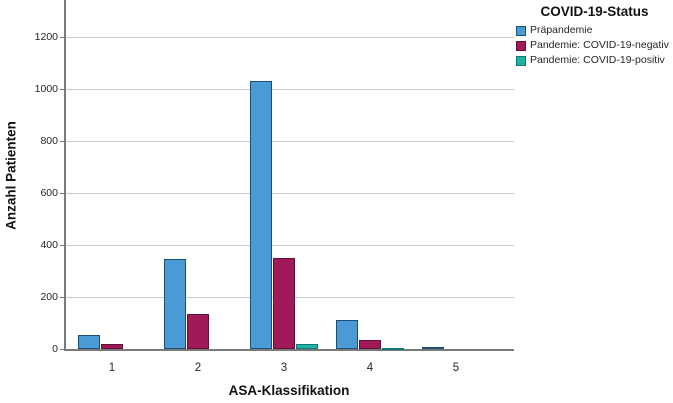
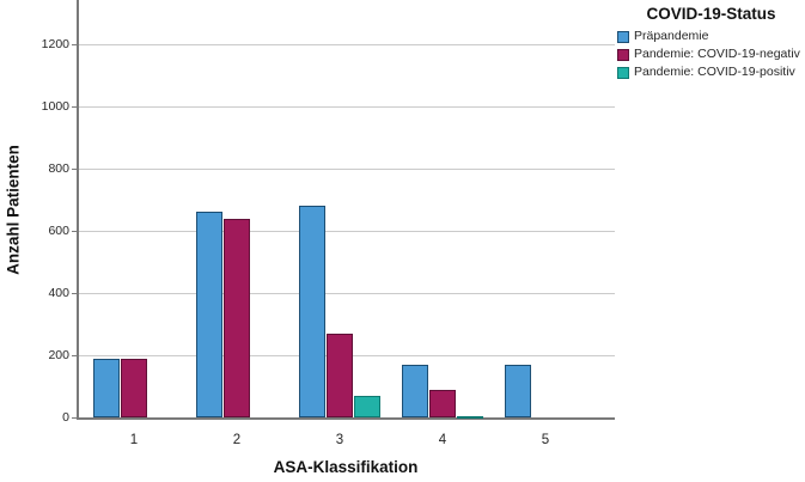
Präpandemie/1: 60 -> 190
Pandemie: COVID-19-negativ/1: 20 -> 190
Präpandemie/2: 350 -> 660
Pandemie: COVID-19-negativ/2: 130 -> 640
Präpandemie/3: 1030 -> 680
Pandemie: COVID-19-negativ/3: 350 -> 270
Pandemie: COVID-19-positiv/3: 20 -> 70
Präpandemie/4: 110 -> 170
Pandemie: COVID-19-negativ/4: 30 -> 90
Präpandemie/5: 10 -> 170
